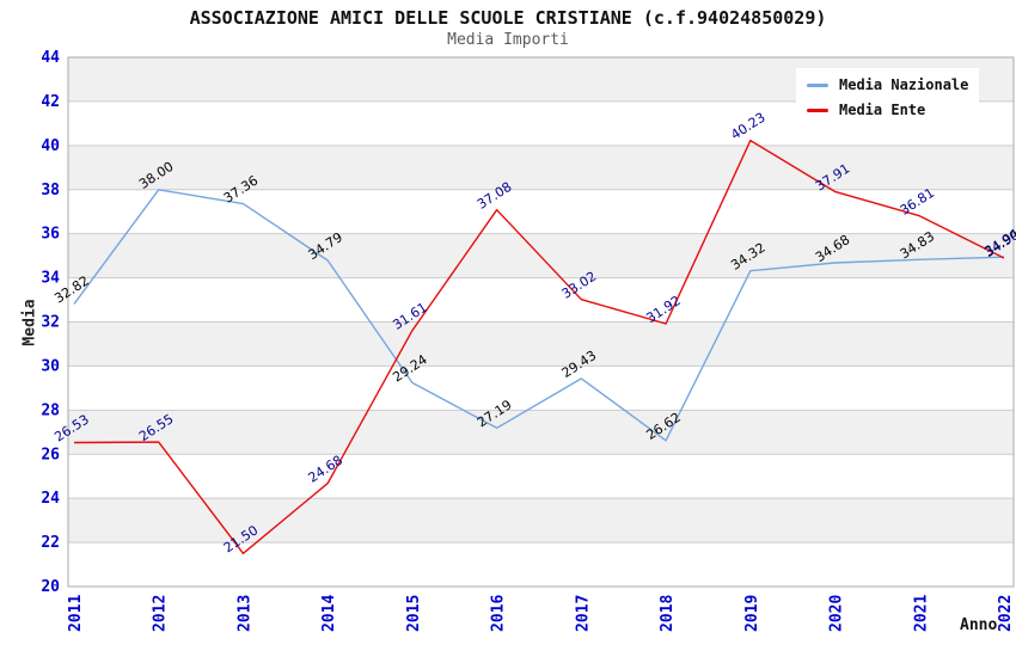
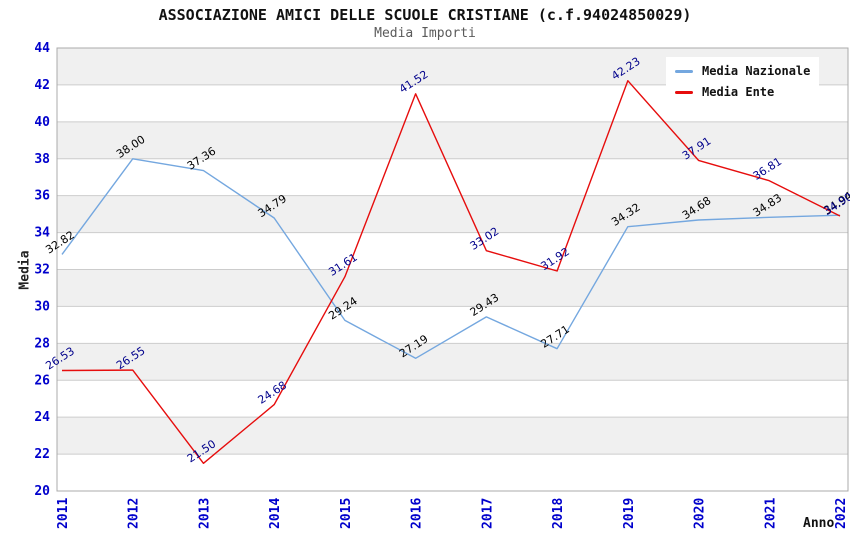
Media Ente/2016: 37.08 -> 41.52
Media Nazionale/2018: 26.62 -> 27.71
Media Ente/2019: 40.23 -> 42.23
